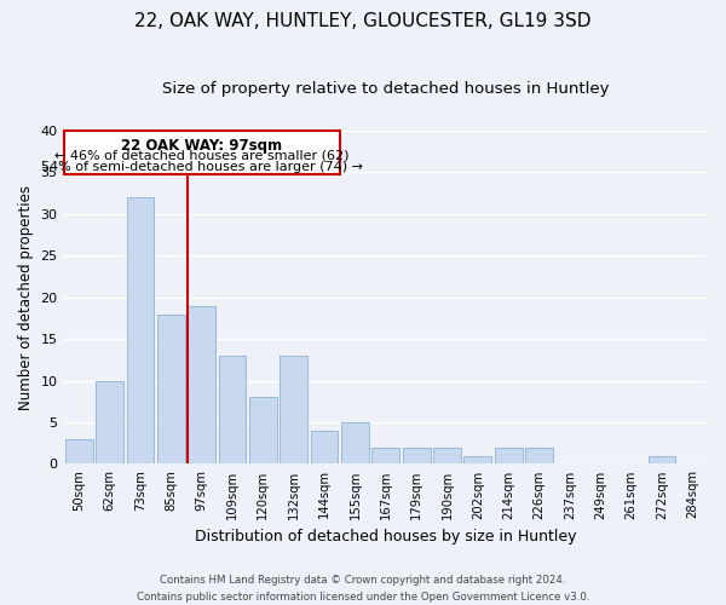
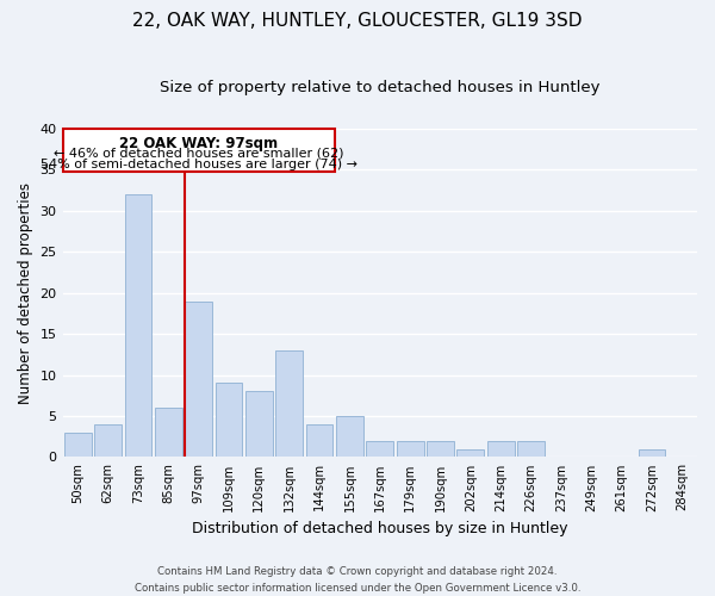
62sqm: 10 -> 4
85sqm: 18 -> 6
109sqm: 13 -> 9
